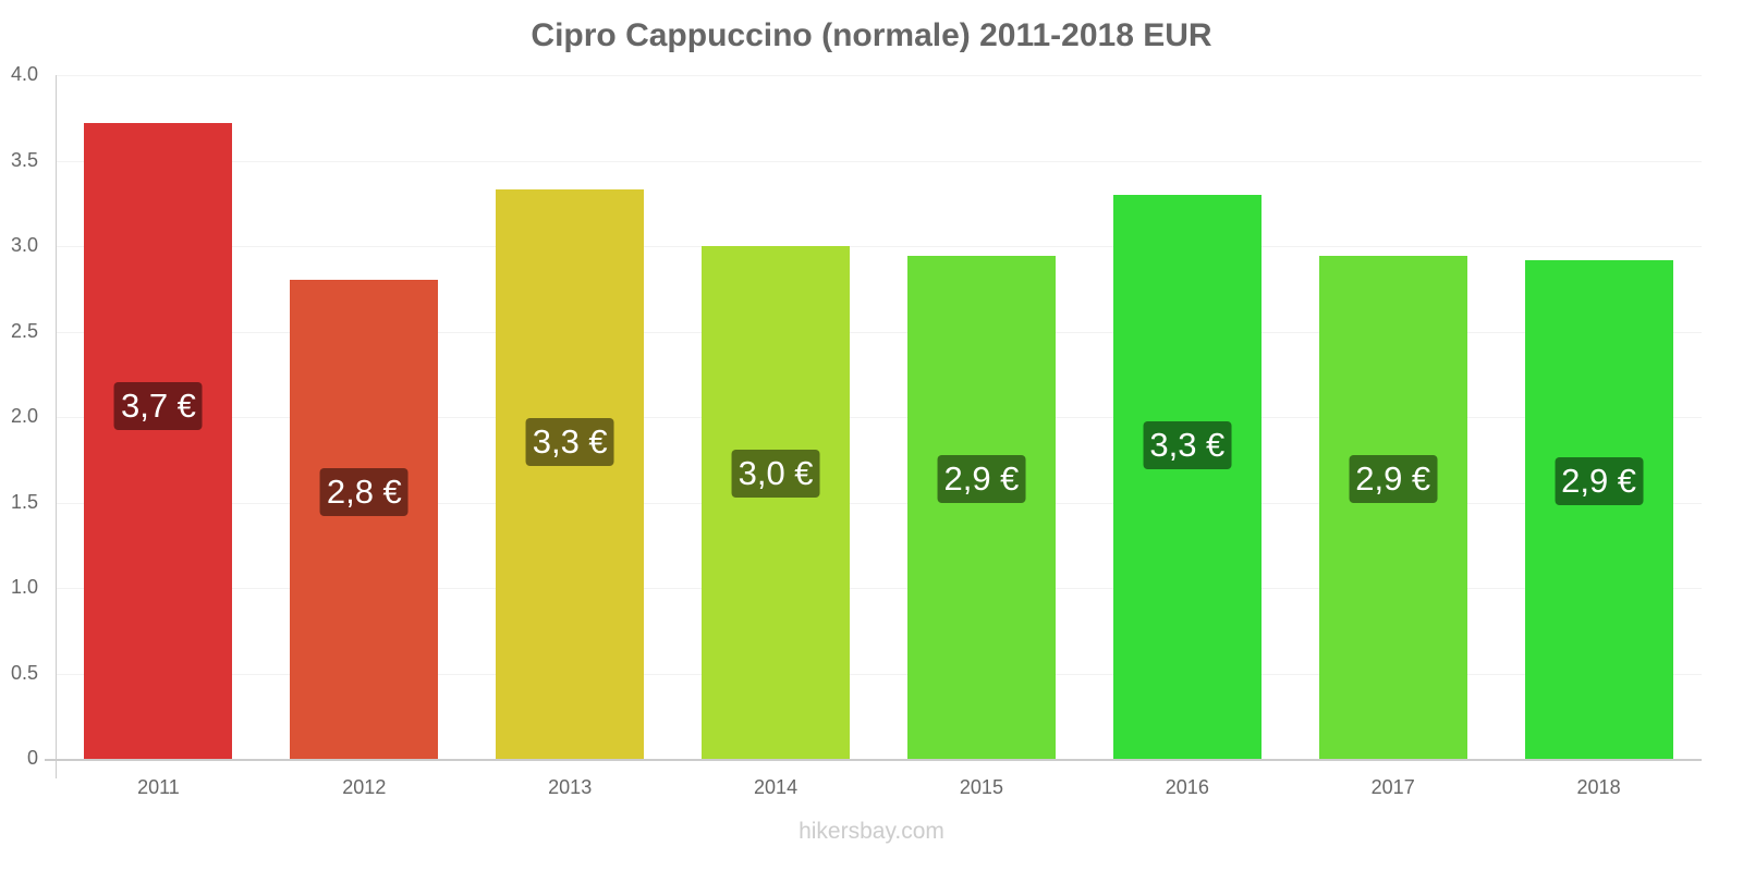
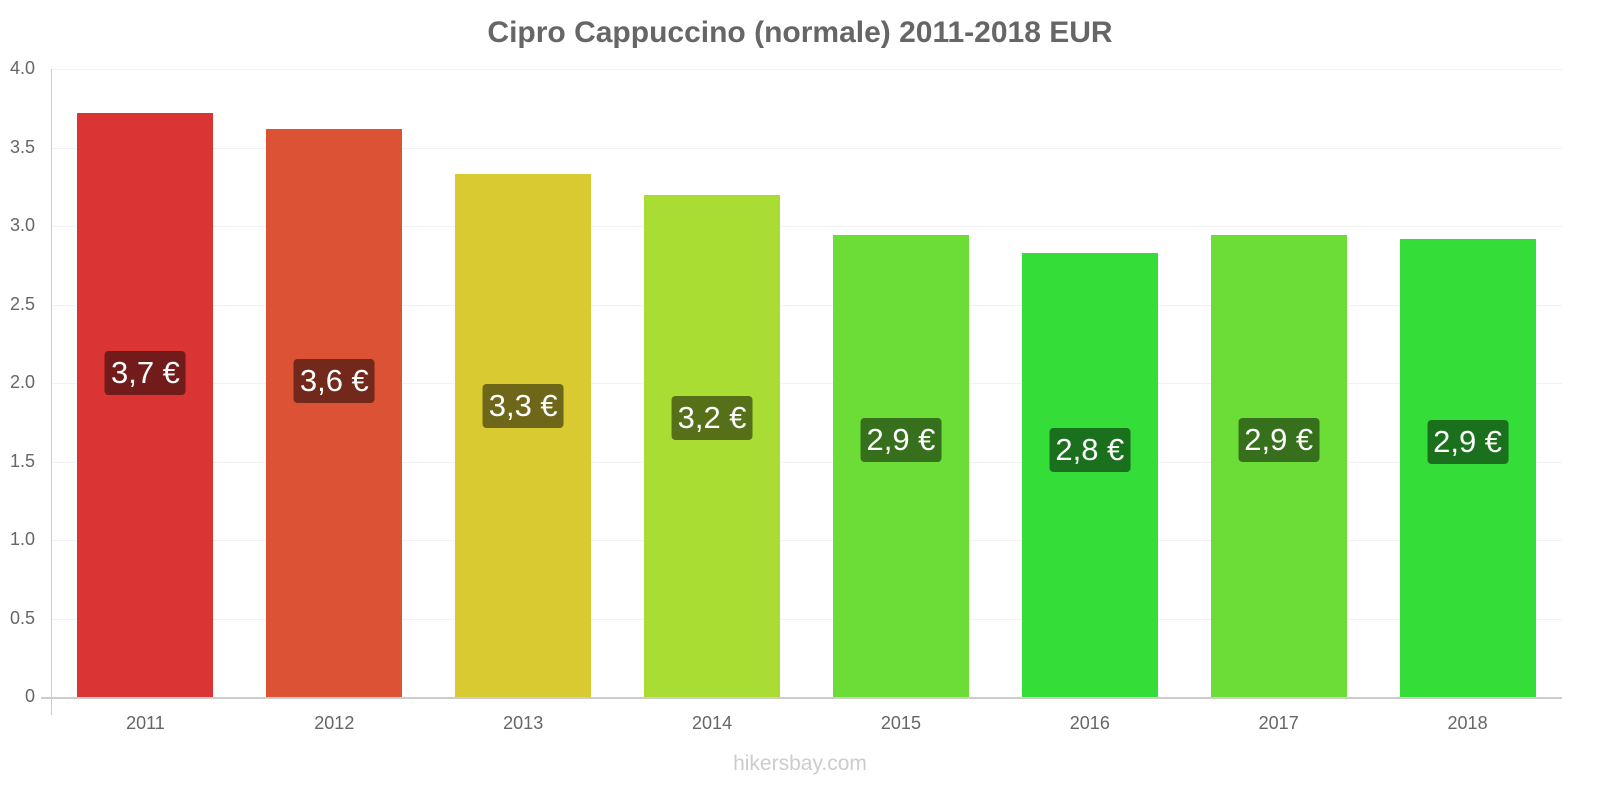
2012: 2,8 -> 3,6
2014: 3,0 -> 3,2
2016: 3,3 -> 2,8
